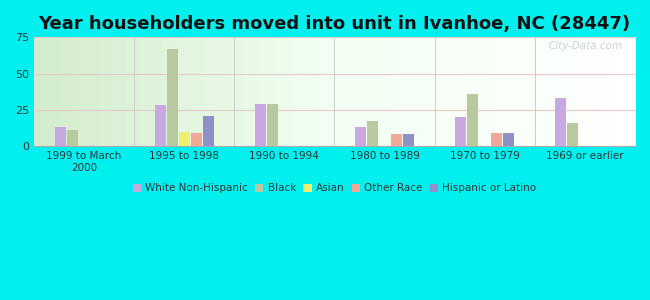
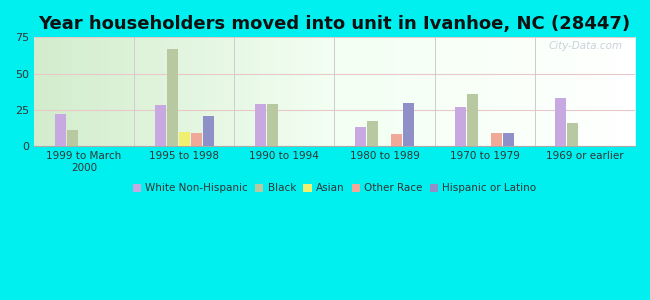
White Non-Hispanic/1999 to March 2000: 13 -> 22
Hispanic or Latino/1980 to 1989: 8 -> 30
White Non-Hispanic/1970 to 1979: 20 -> 27
